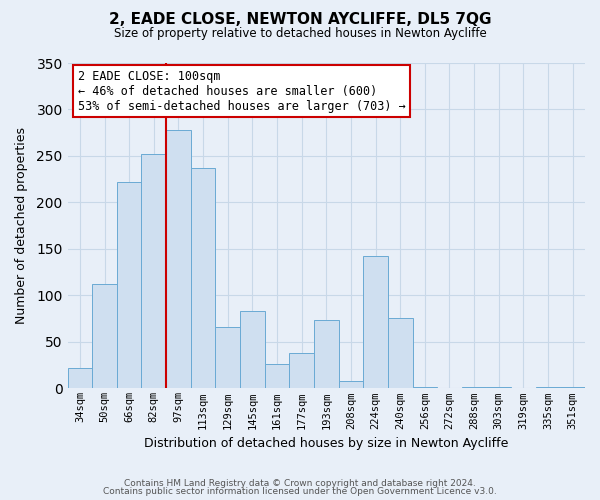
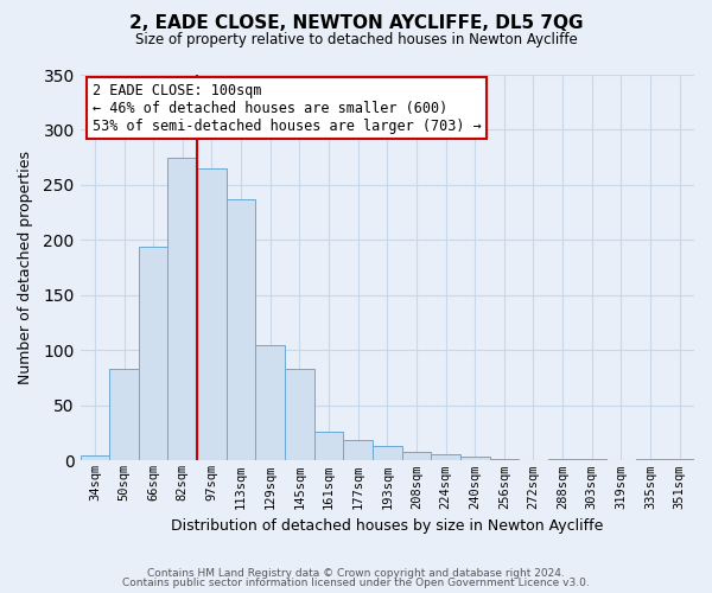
34sqm: 22 -> 5
50sqm: 112 -> 83
66sqm: 222 -> 194
82sqm: 252 -> 275
97sqm: 278 -> 265
129sqm: 66 -> 105
177sqm: 38 -> 19
193sqm: 74 -> 13
224sqm: 142 -> 6
240sqm: 76 -> 4
